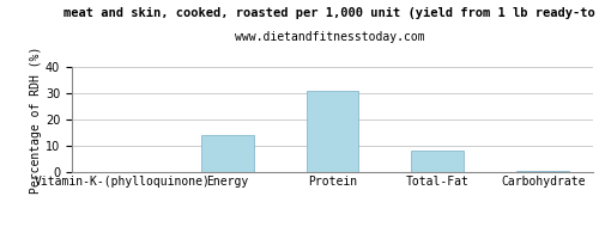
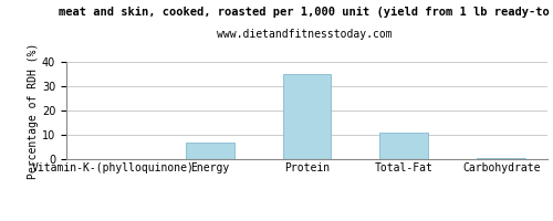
Energy: 14.0 -> 7.0
Protein: 31.0 -> 35.0
Total-Fat: 8.0 -> 11.0
